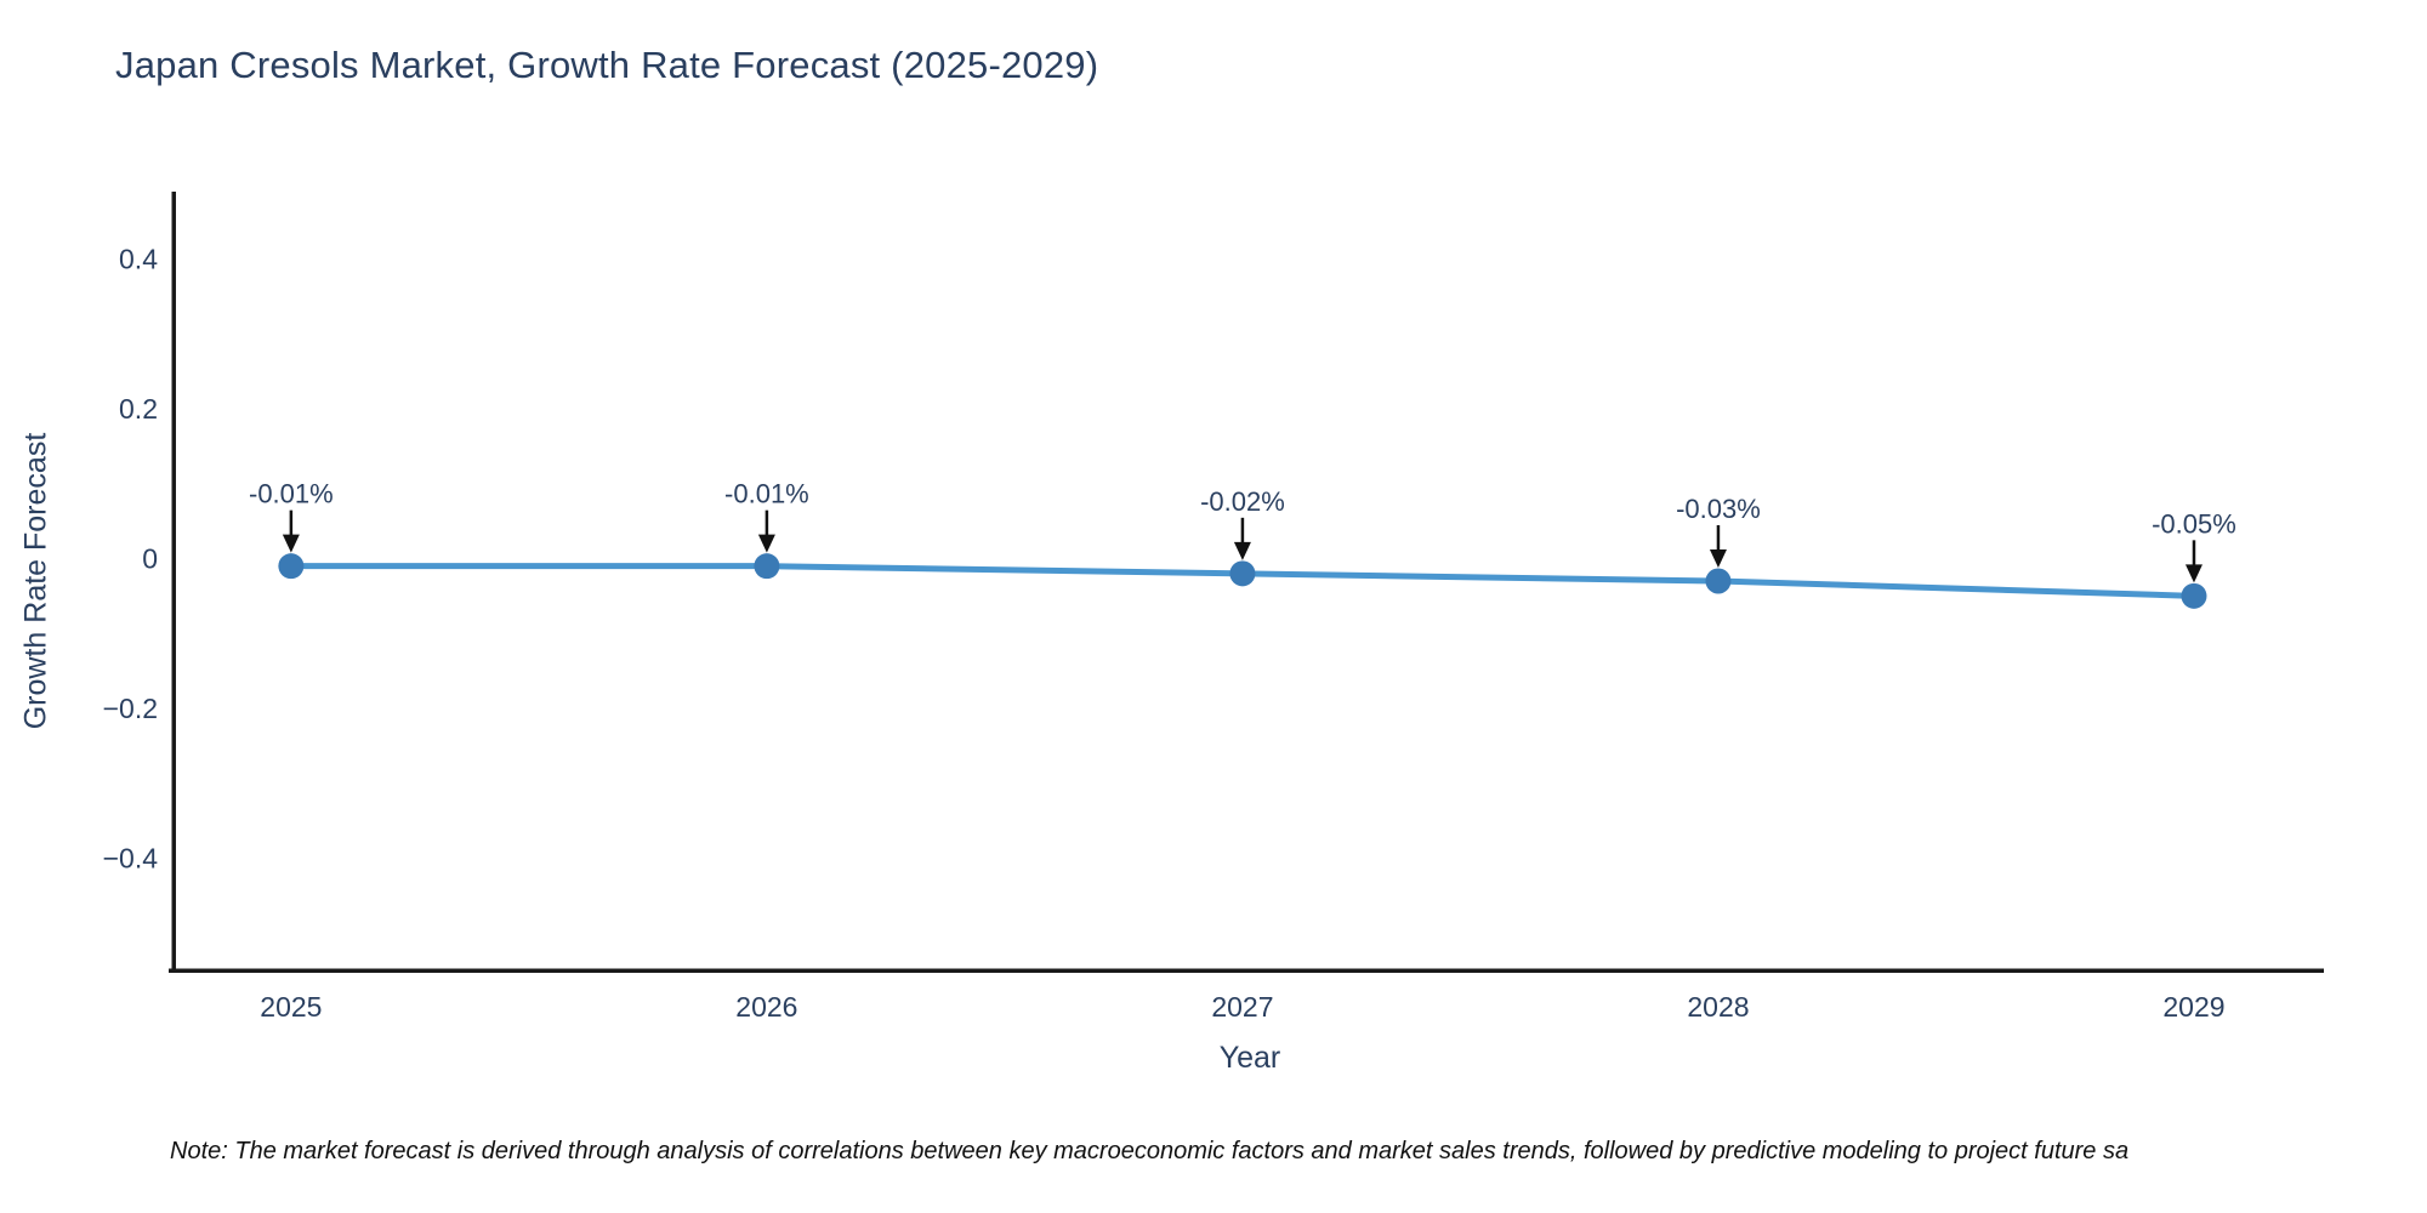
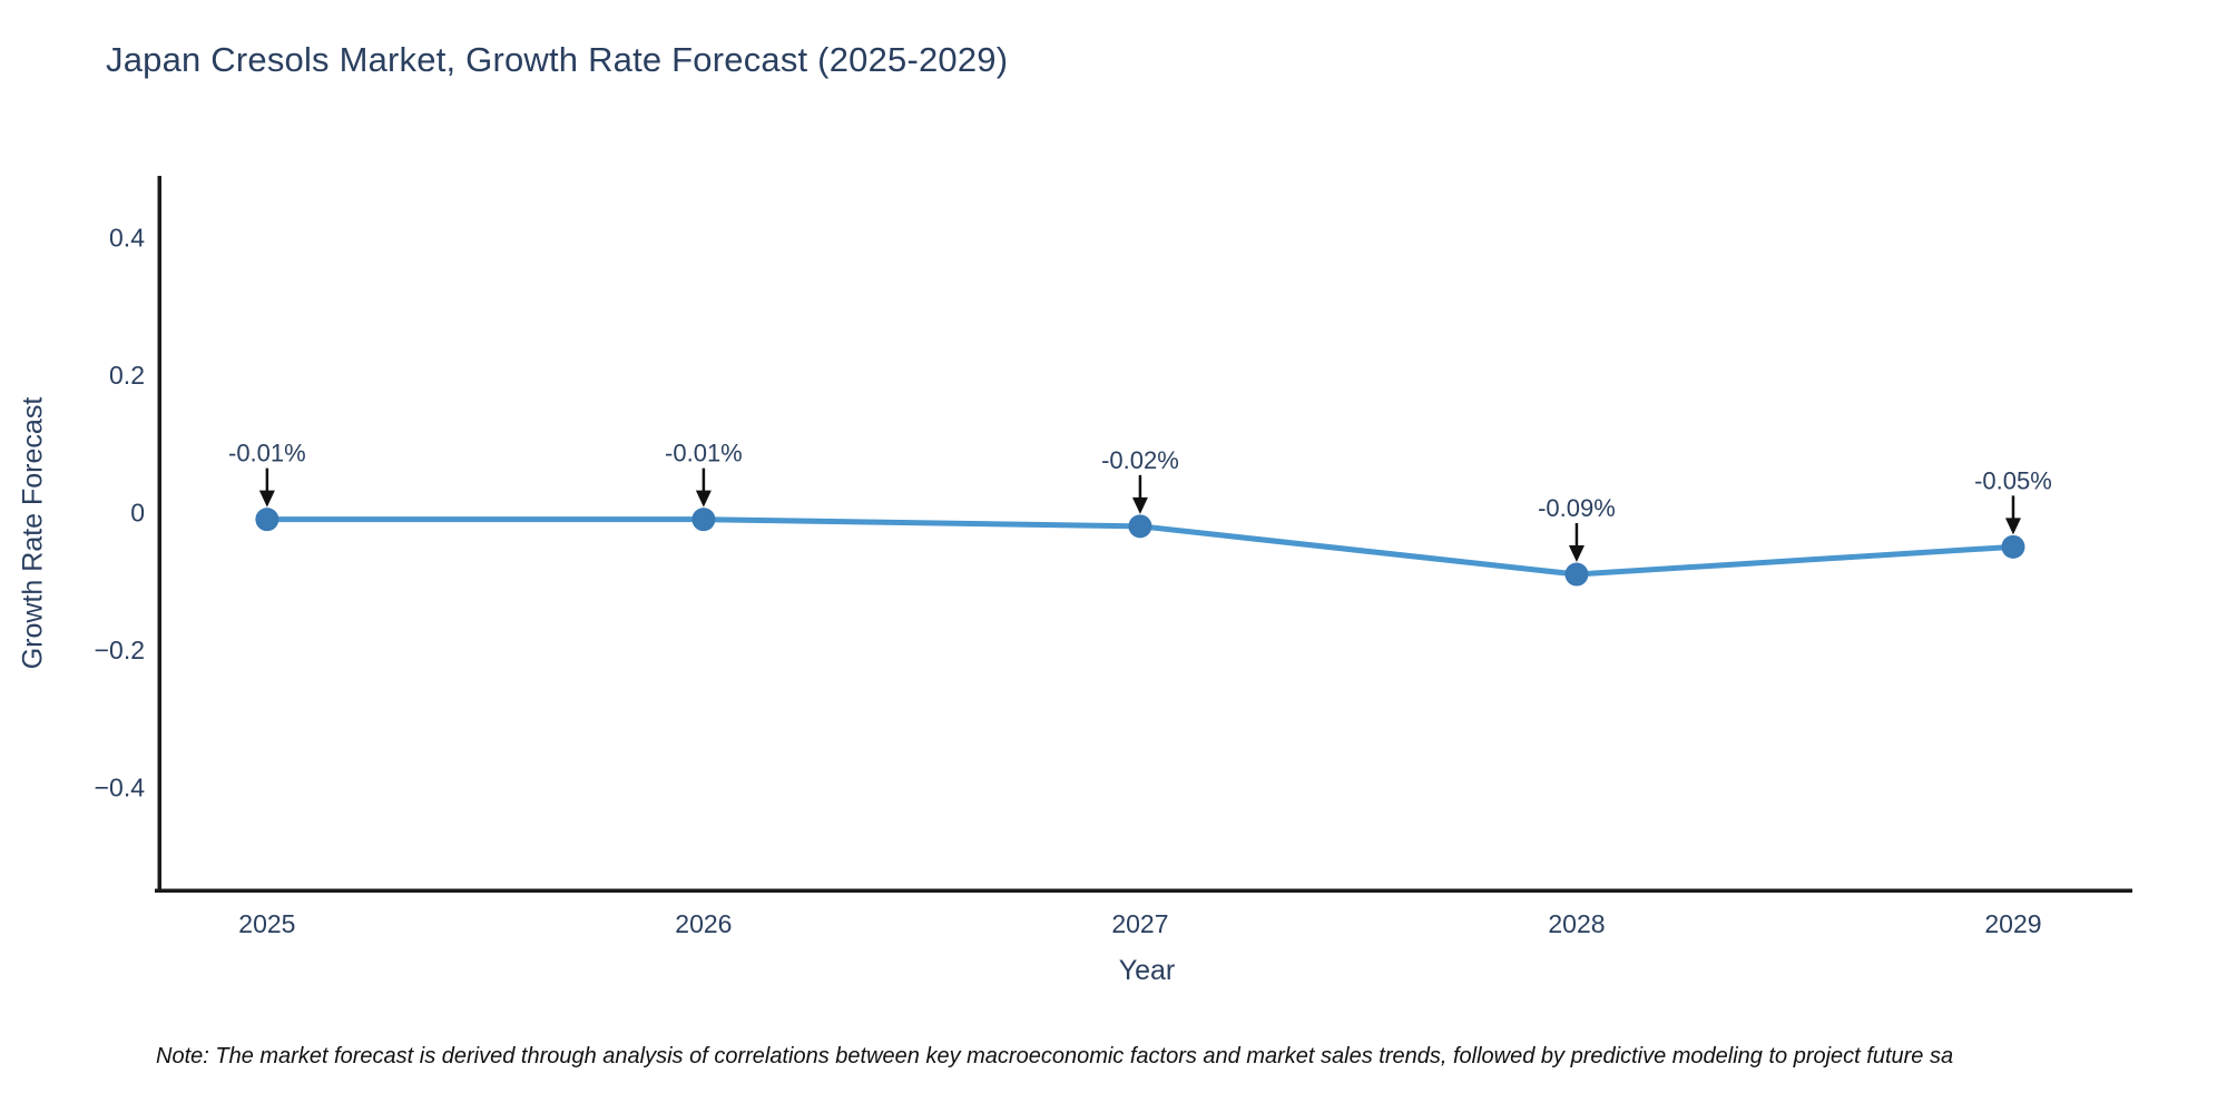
2028: -0.03% -> -0.09%
